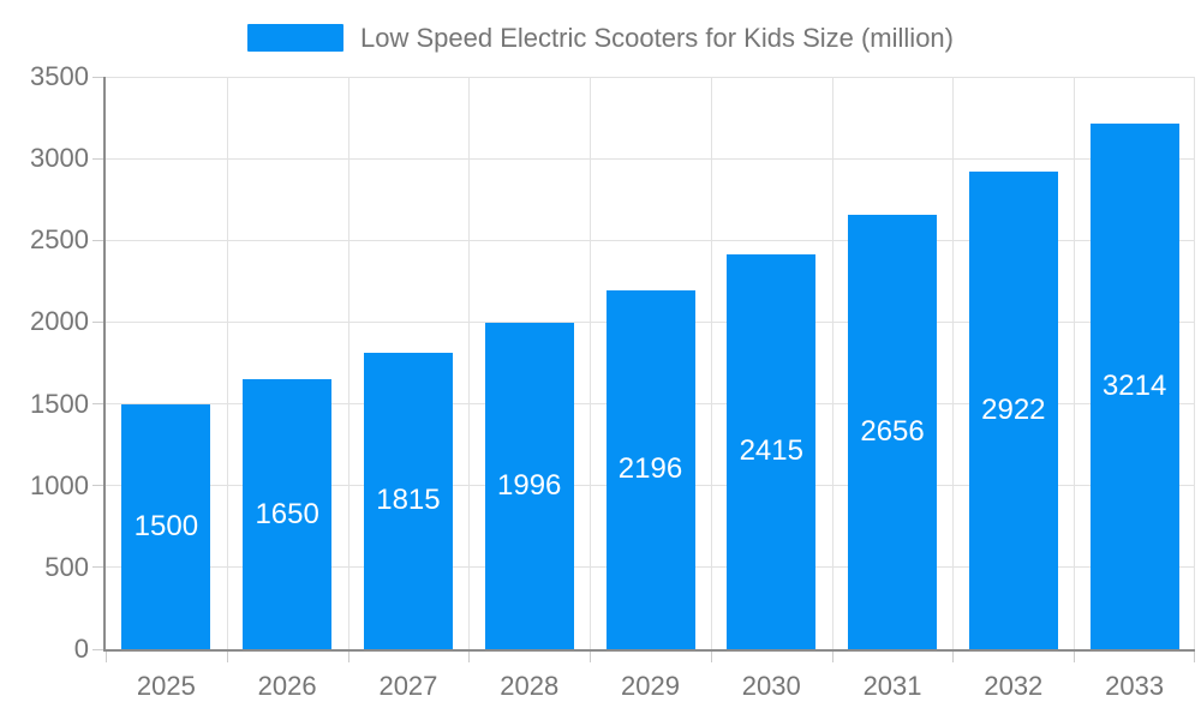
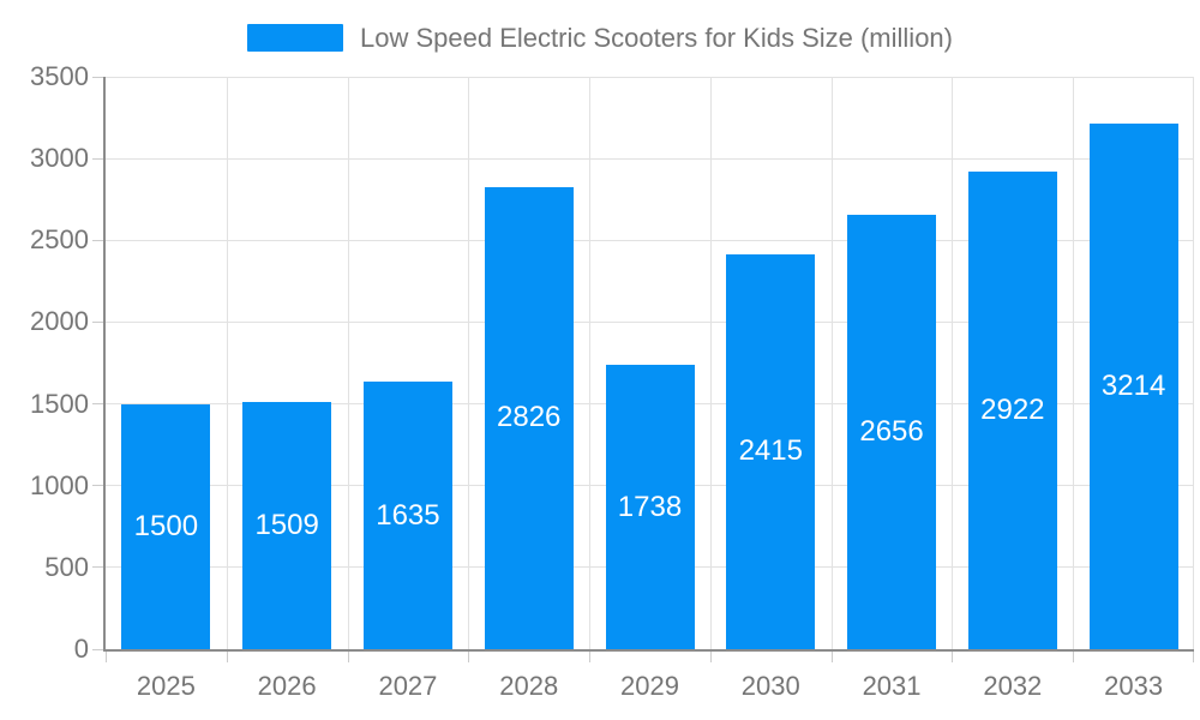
2026: 1650 -> 1509
2027: 1815 -> 1635
2028: 1996 -> 2826
2029: 2196 -> 1738
